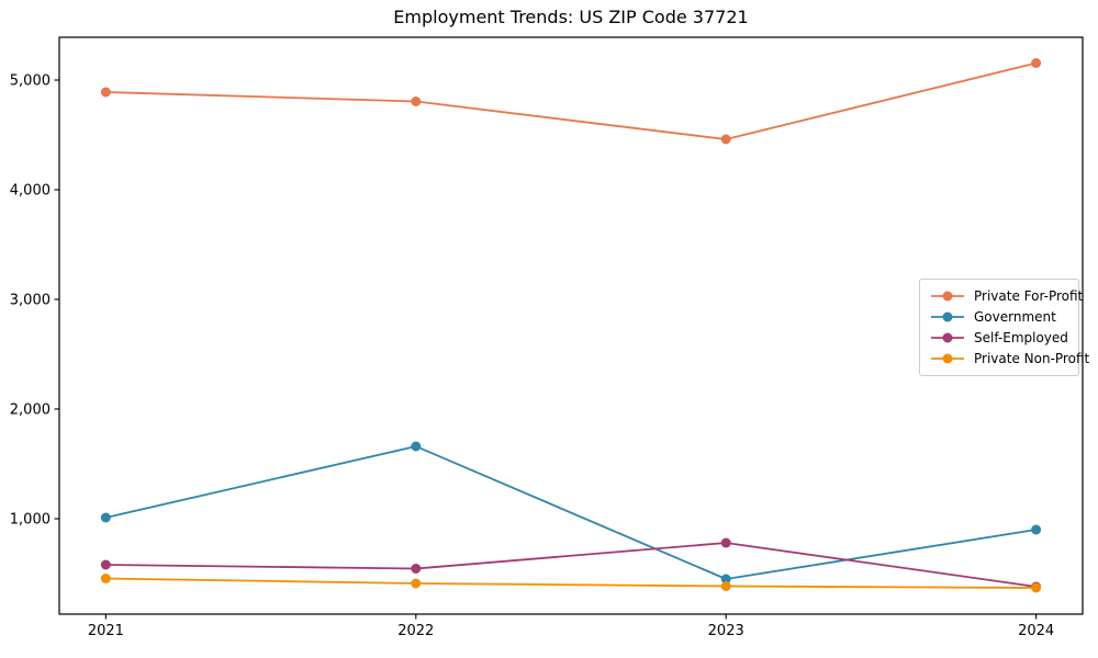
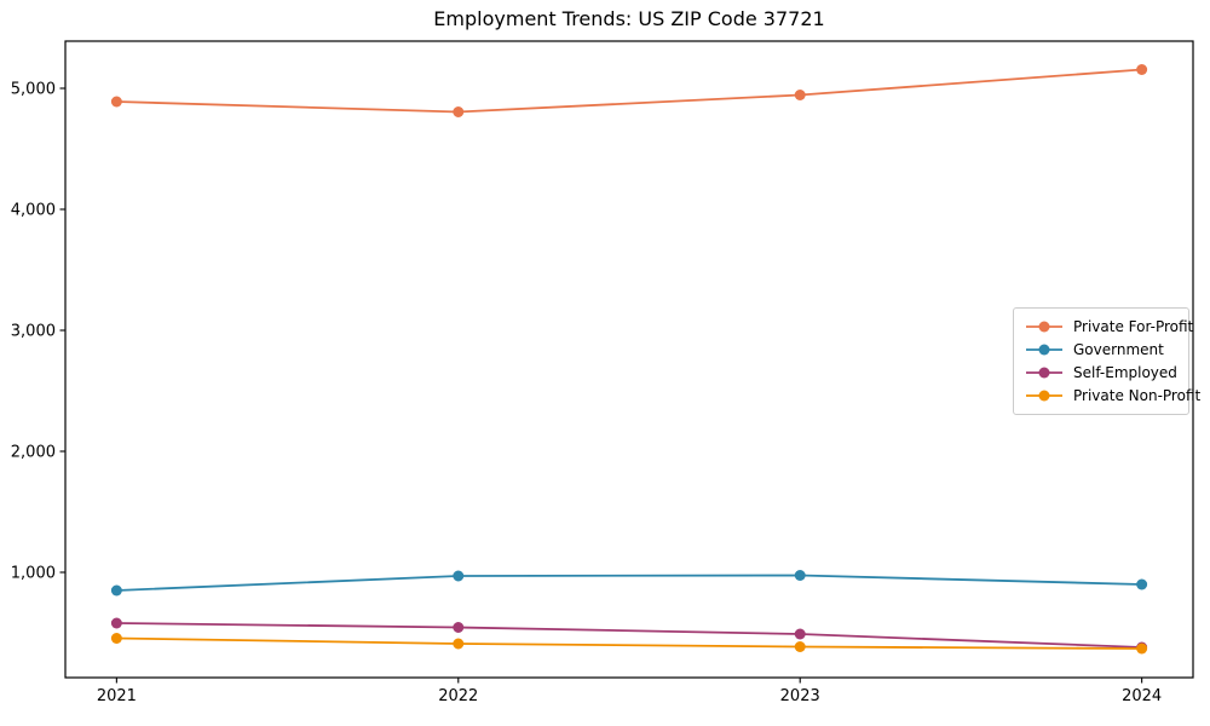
Government/2021: 1010 -> 850
Government/2022: 1660 -> 970
Private For-Profit/2023: 4460 -> 4940
Government/2023: 450 -> 980
Self-Employed/2023: 780 -> 490
